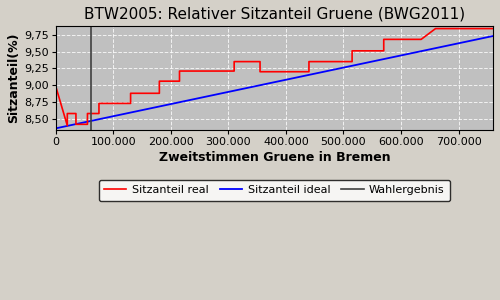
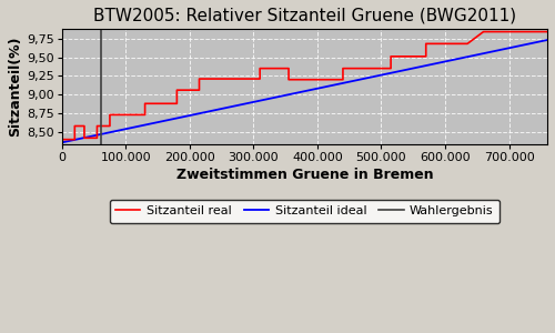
0: 8,98 -> 8,40
